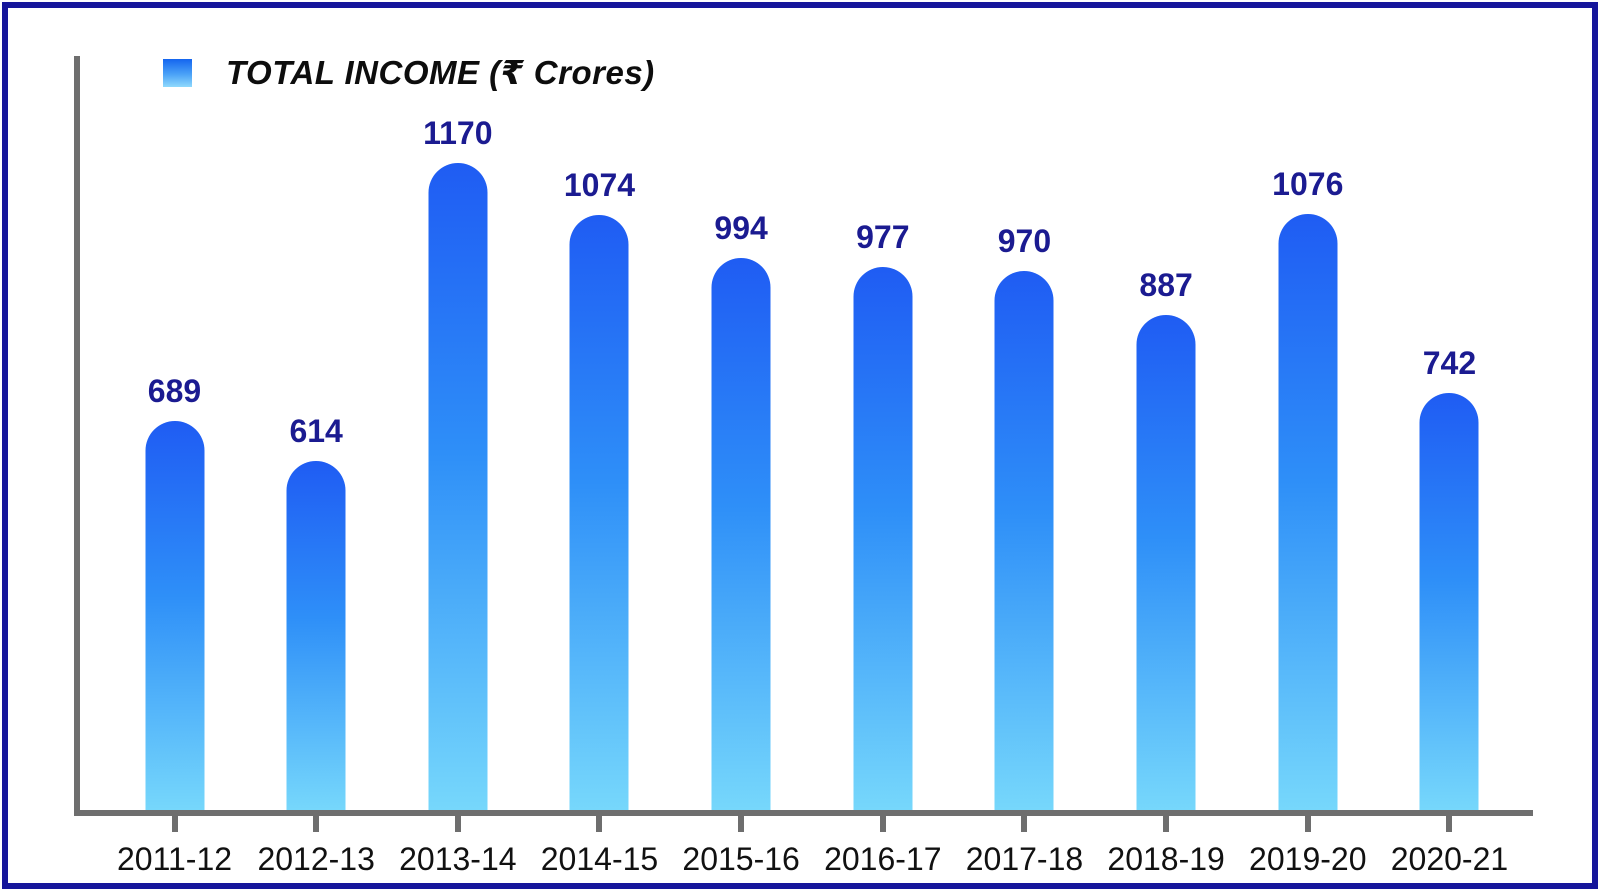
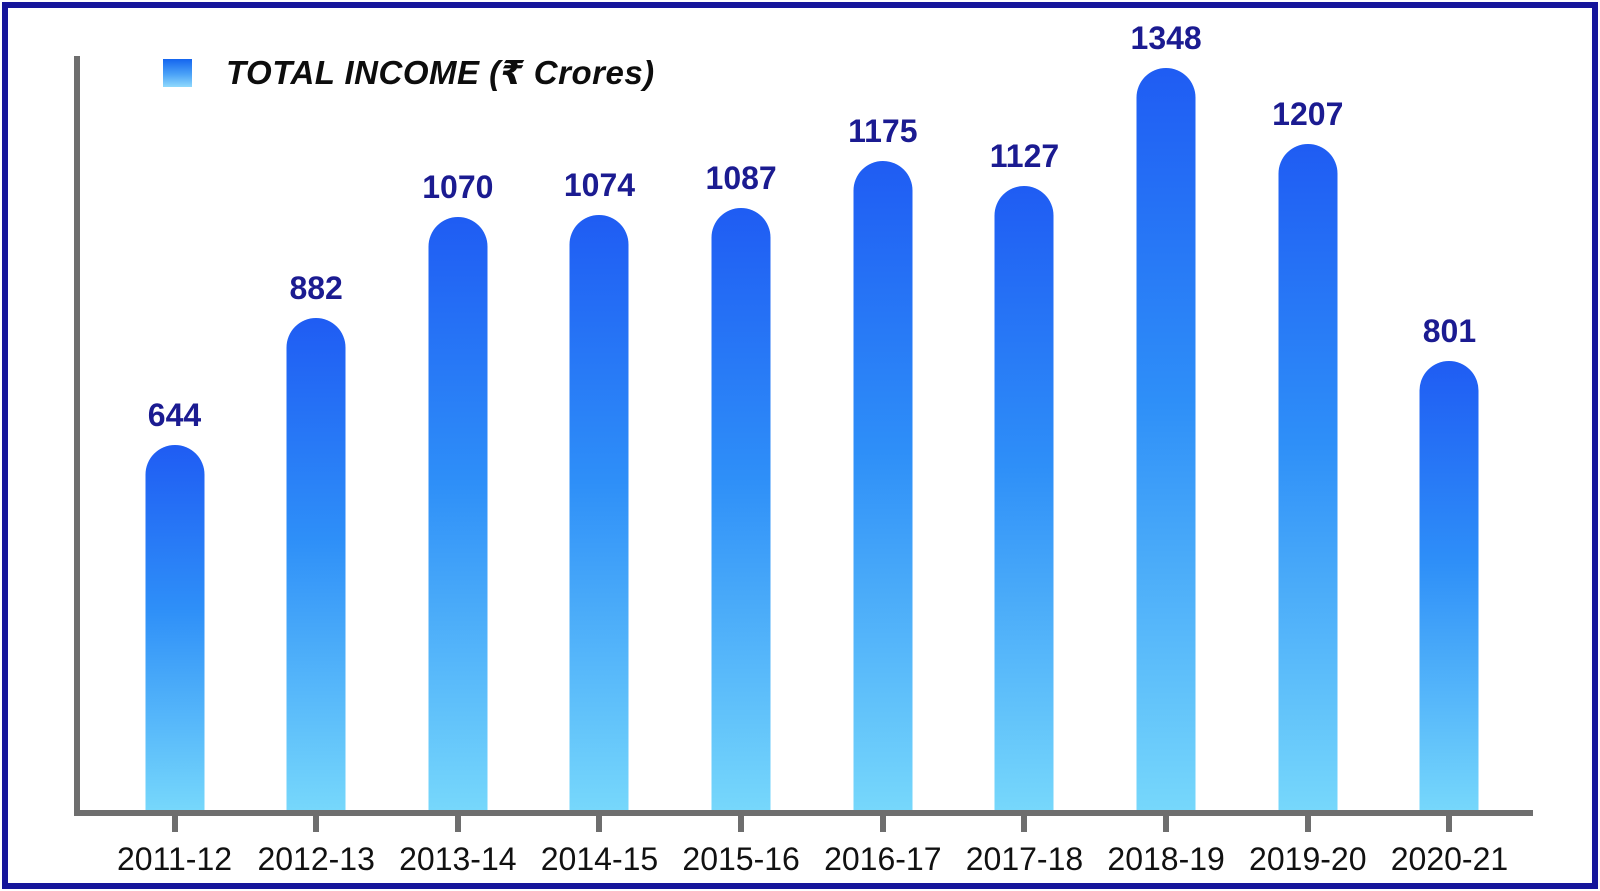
2011-12: 689 -> 644
2012-13: 614 -> 882
2013-14: 1170 -> 1070
2015-16: 994 -> 1087
2016-17: 977 -> 1175
2017-18: 970 -> 1127
2018-19: 887 -> 1348
2019-20: 1076 -> 1207
2020-21: 742 -> 801
